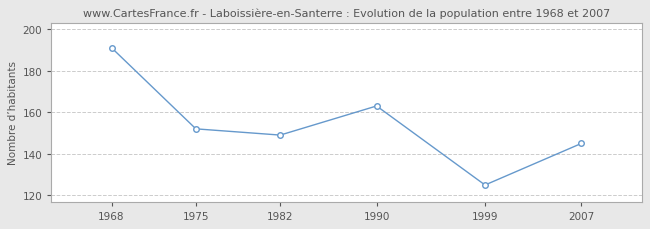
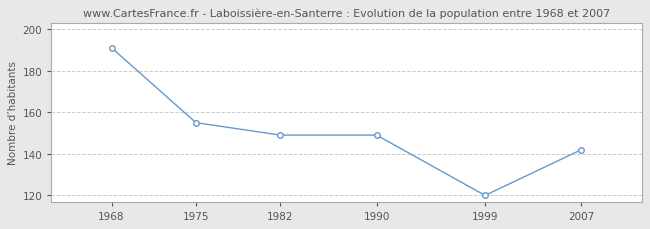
1975: 152 -> 155
1990: 163 -> 149
1999: 125 -> 120
2007: 145 -> 142
